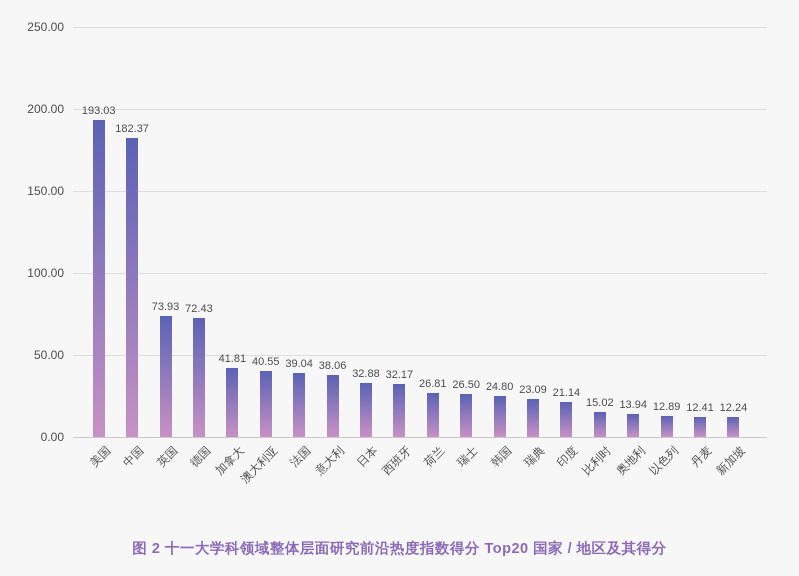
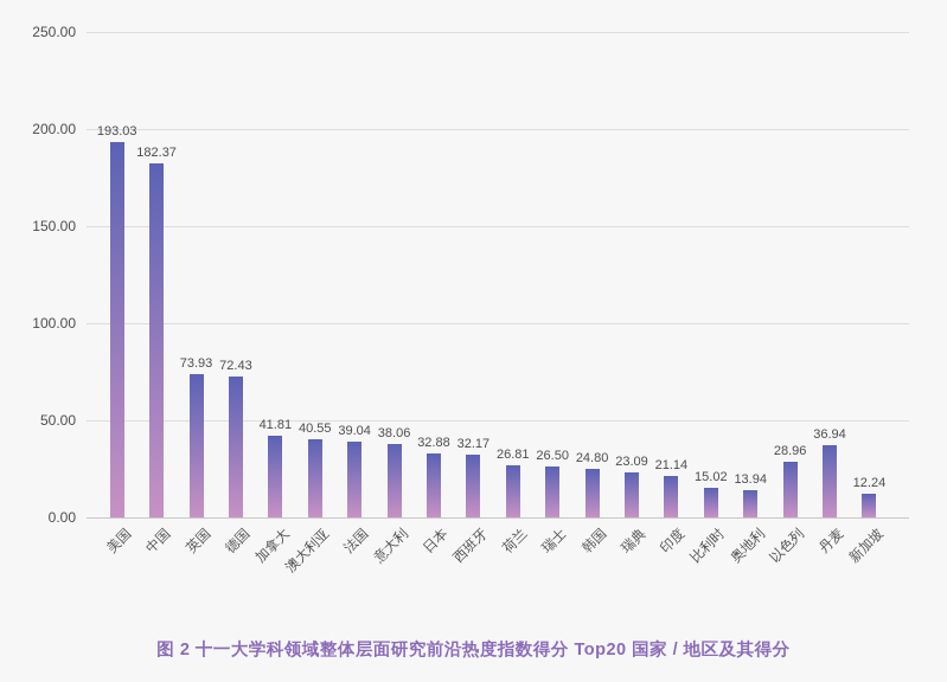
以色列: 12.89 -> 28.96
丹麦: 12.41 -> 36.94
